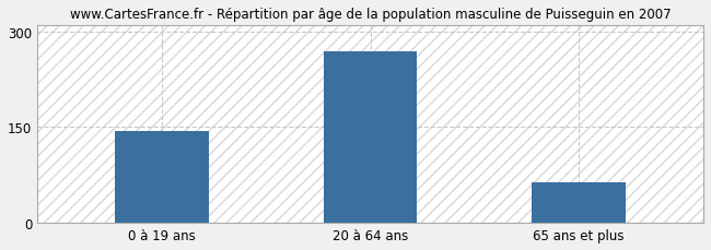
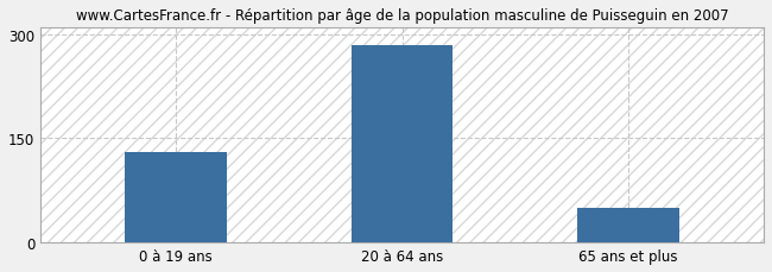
0 à 19 ans: 144 -> 130
20 à 64 ans: 268 -> 285
65 ans et plus: 64 -> 50
